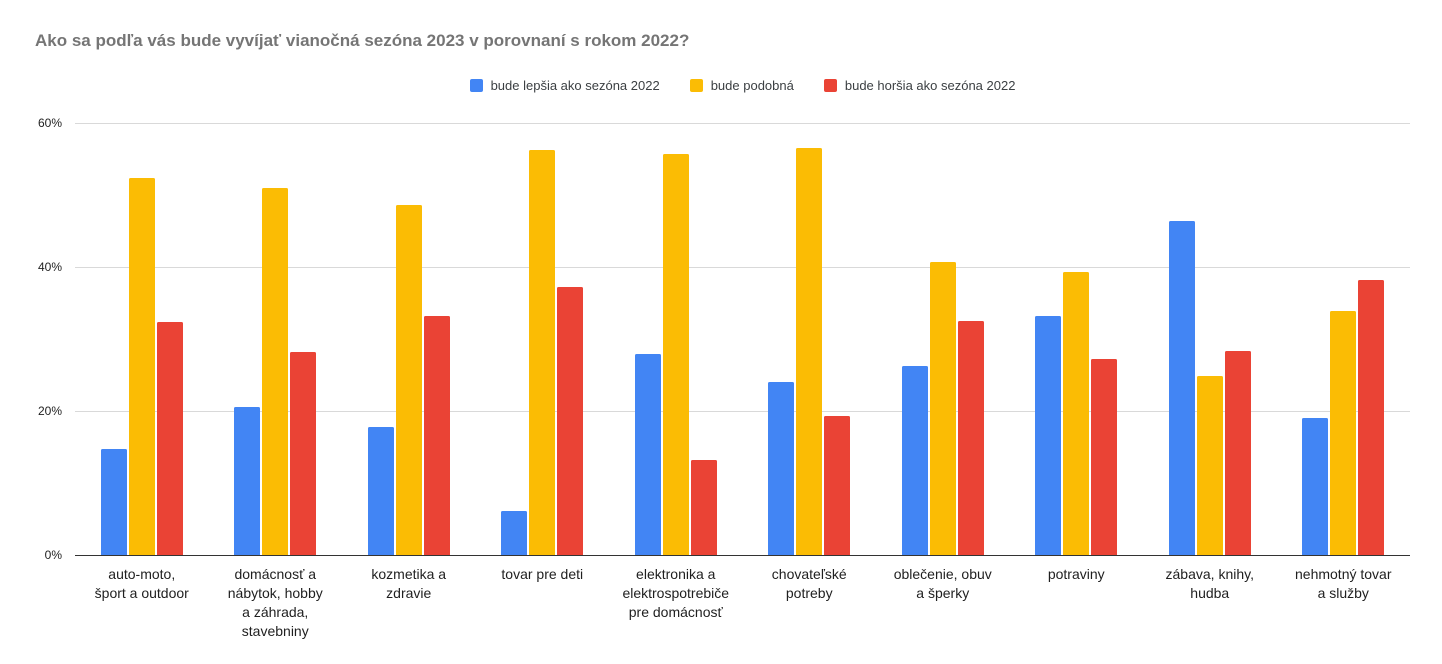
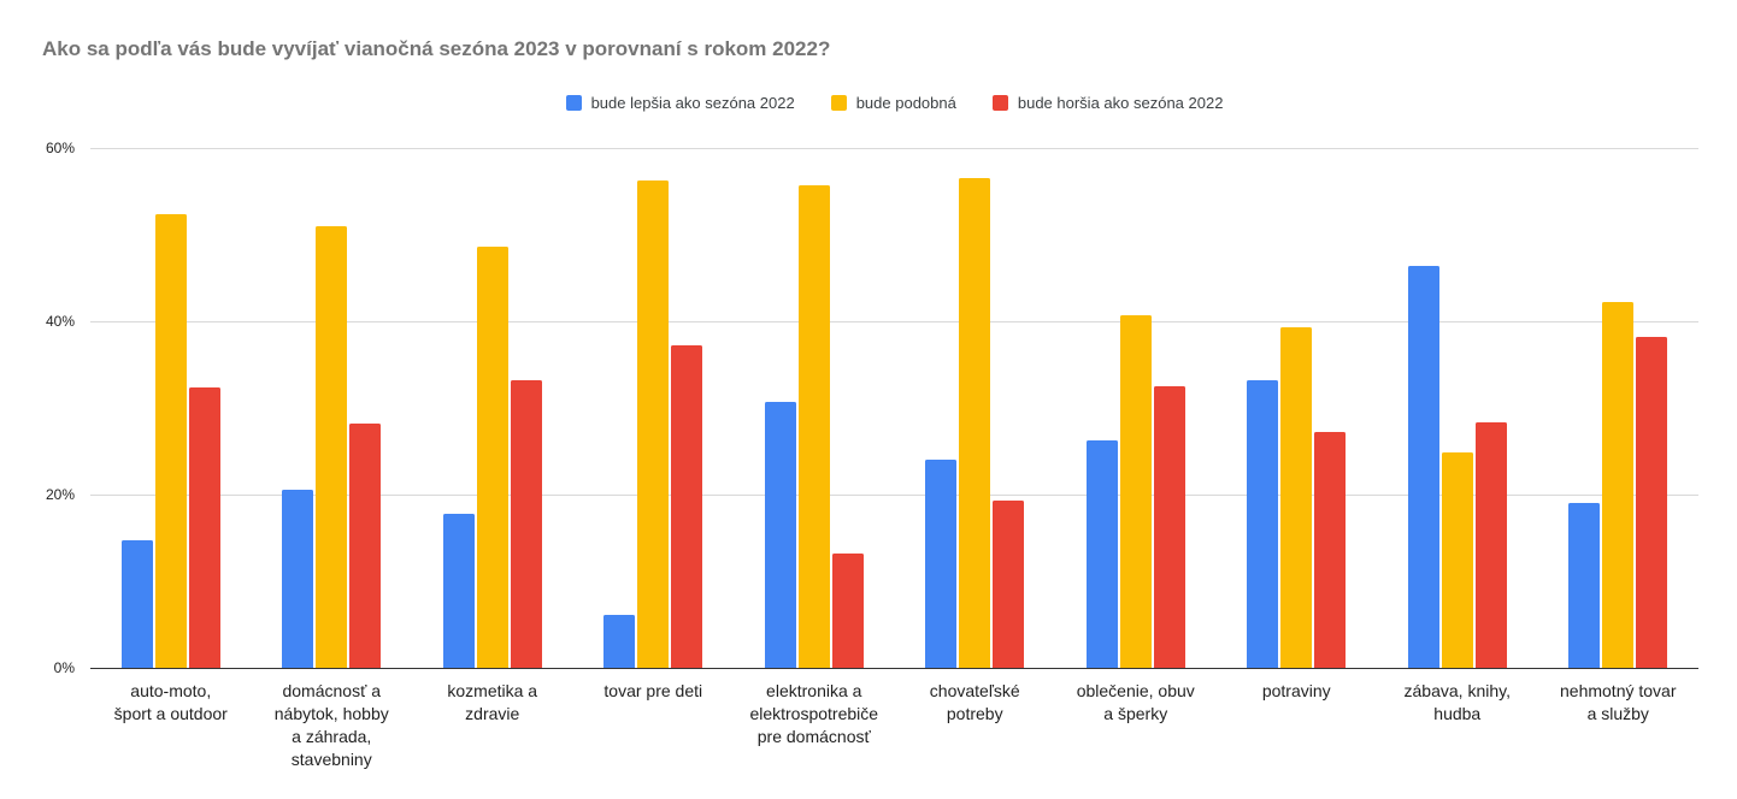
bude lepšia ako sezóna 2022/elektronika a elektrospotrebiče pre domácnosť: 28% -> 31%
bude podobná/nehmotný tovar a služby: 34% -> 42%
